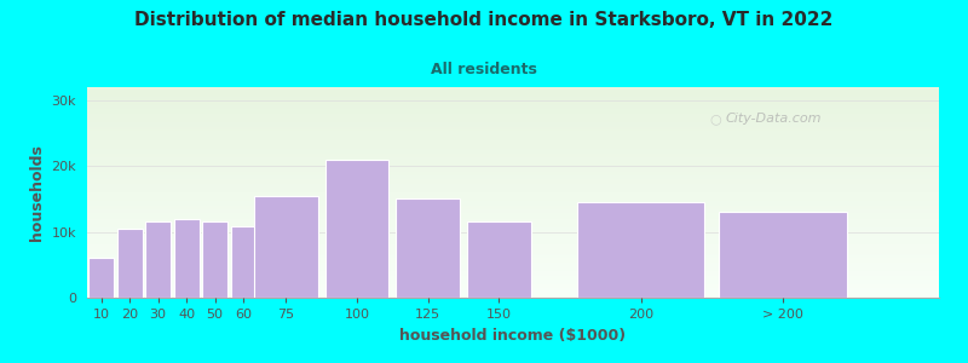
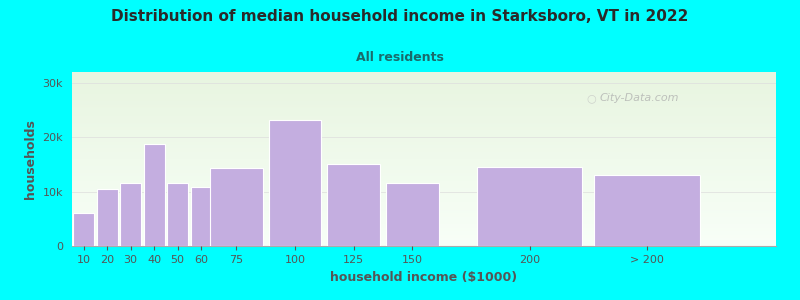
40: 12.0k -> 18.8k
75: 15.5k -> 14.4k
100: 21.0k -> 23.2k
